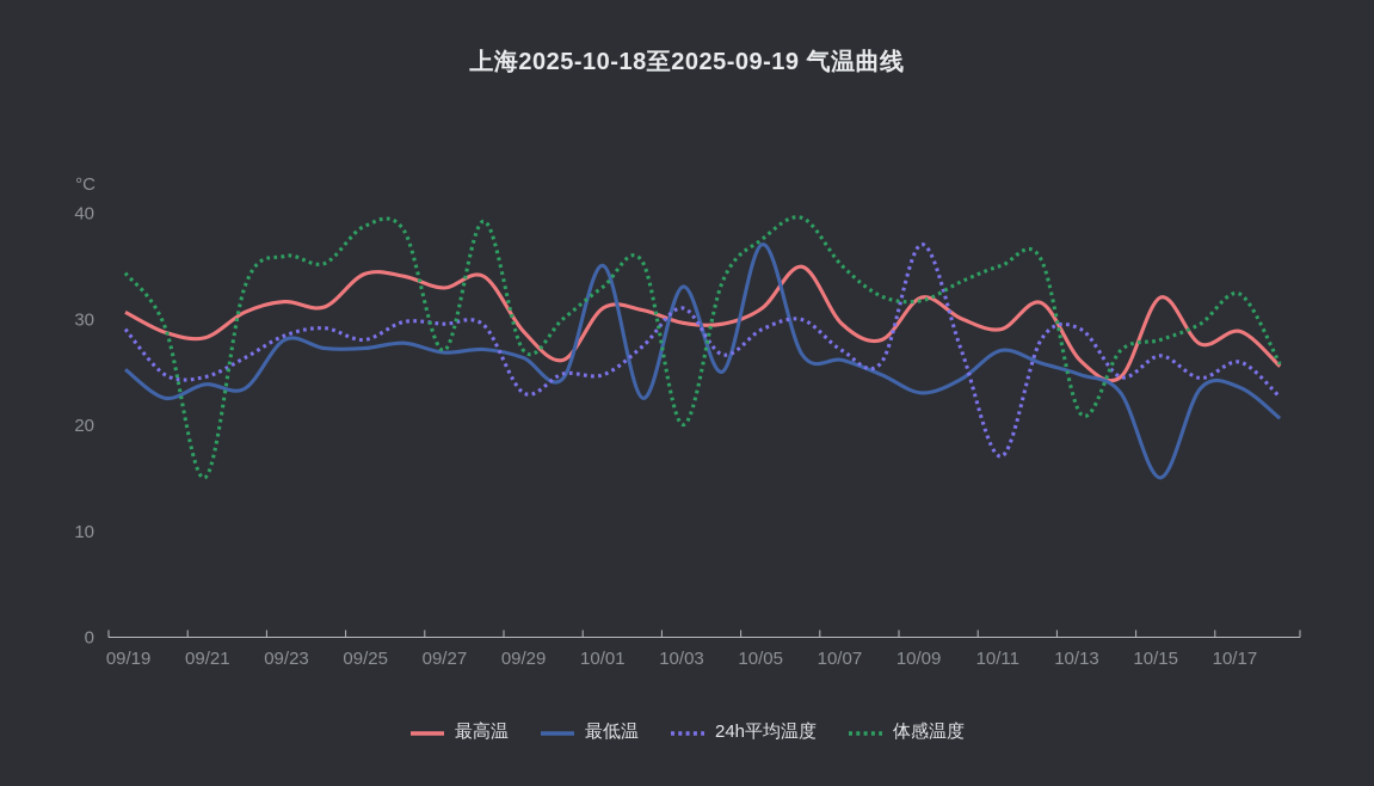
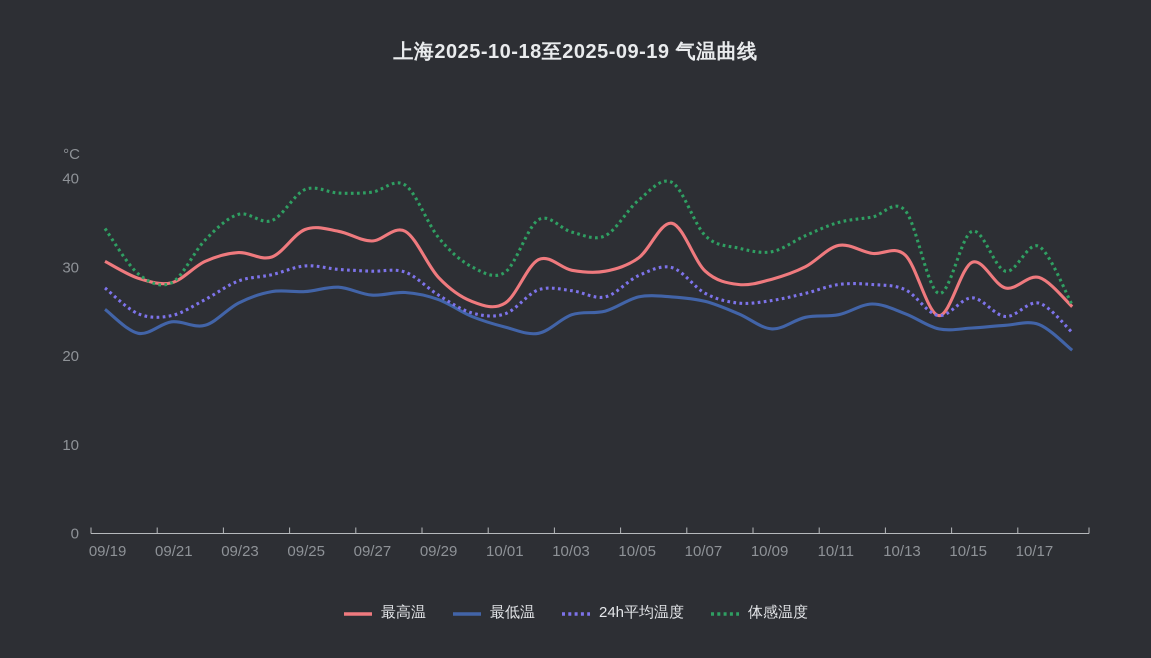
24h平均温度/09/19: 29 -> 28
体感温度/09/21: 15 -> 28
最低温/09/23: 28 -> 26
24h平均温度/09/25: 28 -> 30
体感温度/09/27: 27 -> 38
24h平均温度/09/29: 23 -> 27
体感温度/09/29: 27 -> 33
最高温/10/01: 31 -> 26
最低温/10/01: 35 -> 23
体感温度/10/01: 33 -> 29
最低温/10/03: 33 -> 25
24h平均温度/10/03: 31 -> 27
体感温度/10/03: 20 -> 34
最低温/10/05: 37 -> 27
体感温度/10/07: 35 -> 34
最高温/10/09: 32 -> 29
24h平均温度/10/09: 37 -> 26
最高温/10/11: 29 -> 32
最低温/10/11: 27 -> 25
24h平均温度/10/11: 17 -> 28
最高温/10/13: 26 -> 31
24h平均温度/10/13: 29 -> 27
体感温度/10/13: 21 -> 36
最高温/10/15: 32 -> 30
最低温/10/15: 15 -> 23
体感温度/10/15: 28 -> 34
